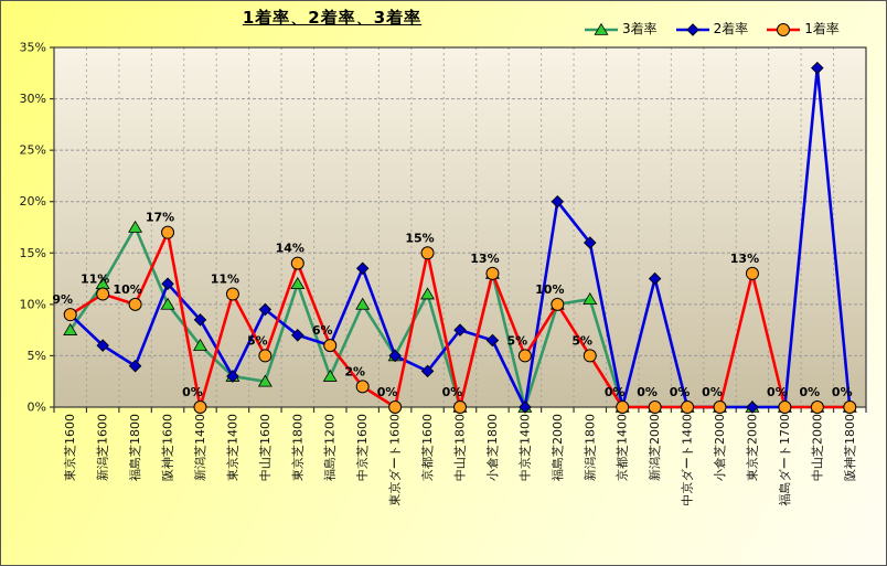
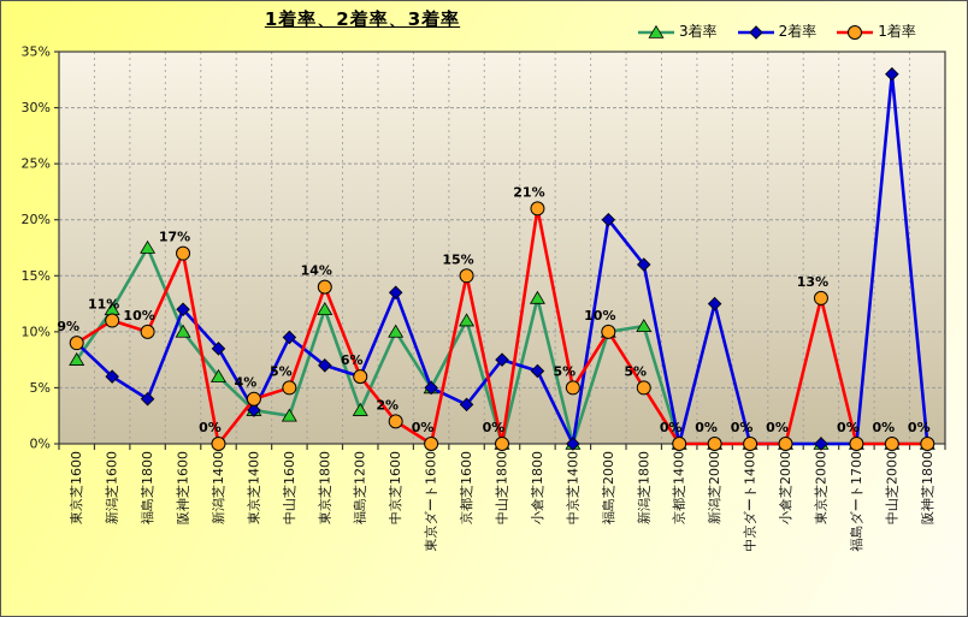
1着率/東京芝1400: 11% -> 4%
1着率/小倉芝1800: 13% -> 21%
